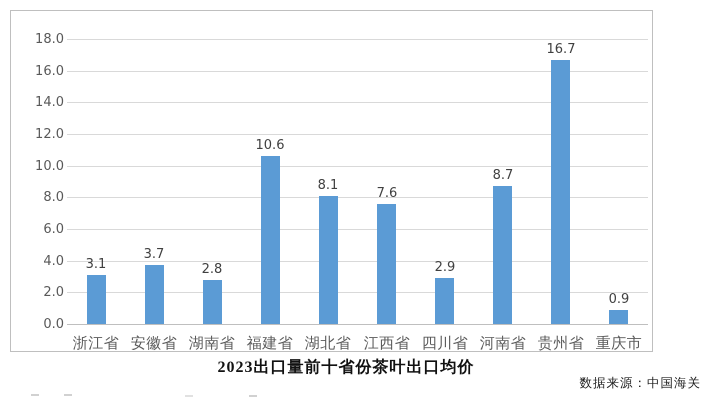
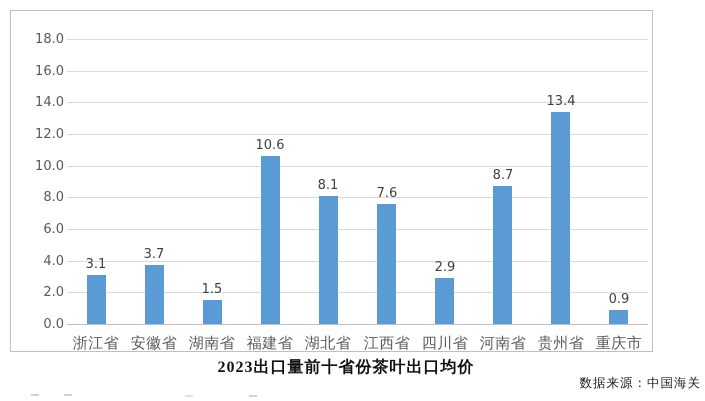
湖南省: 2.8 -> 1.5
贵州省: 16.7 -> 13.4
